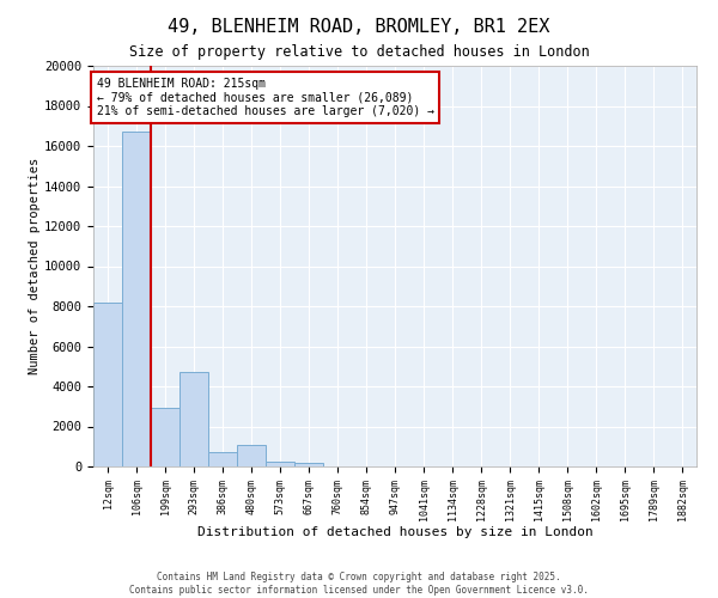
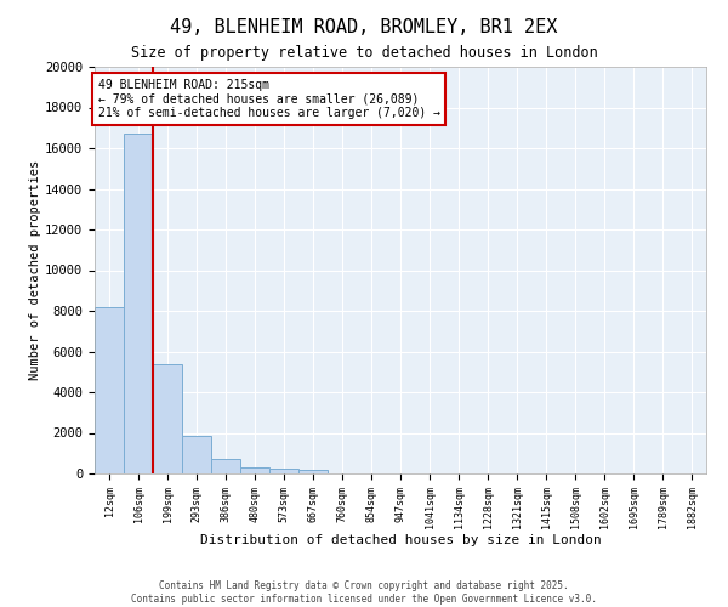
199sqm: 2900 -> 5400
293sqm: 4700 -> 1800
480sqm: 1100 -> 300
